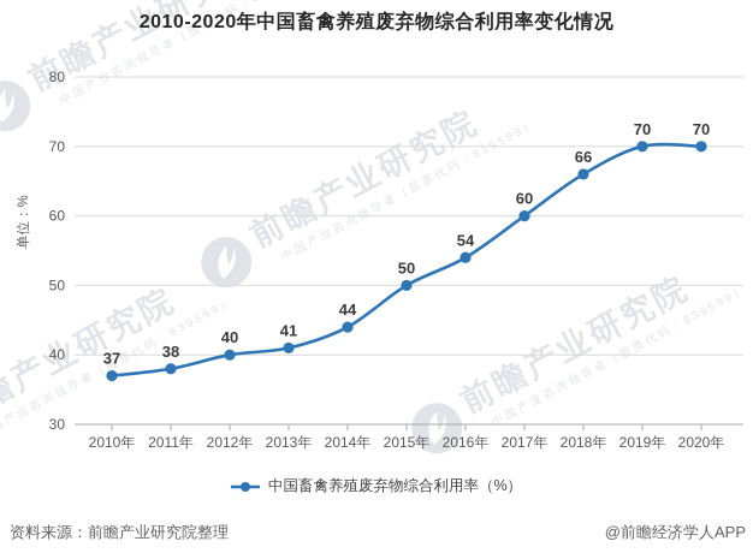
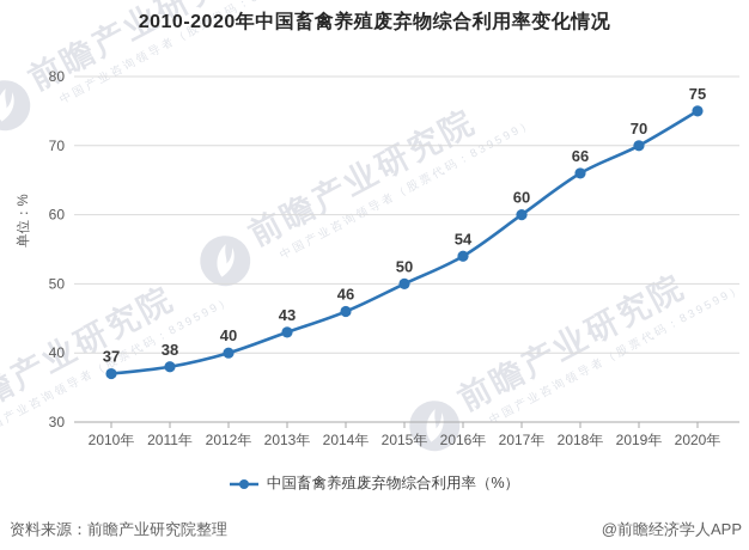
2013年: 41 -> 43
2014年: 44 -> 46
2020年: 70 -> 75
